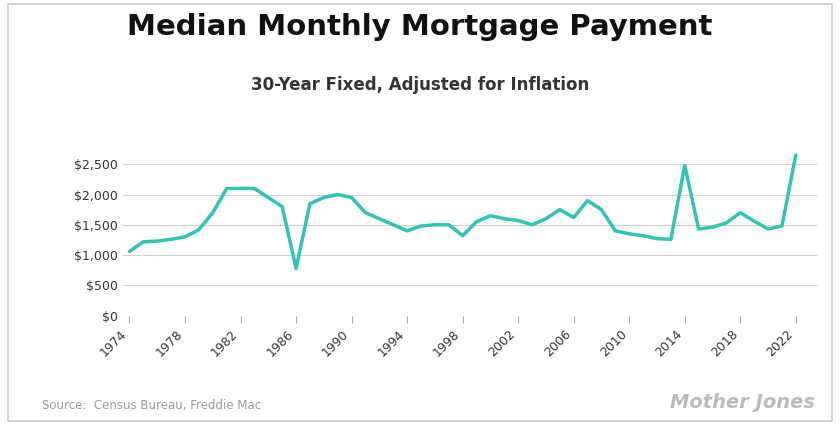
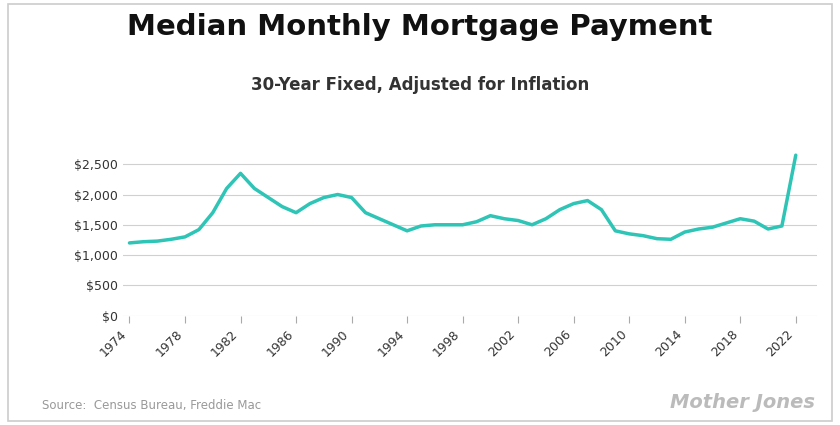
1974: $1,060 -> $1,200
1982: $2,100 -> $2,350
1986: $780 -> $1,700
1998: $1,320 -> $1,500
2006: $1,620 -> $1,850
2014: $2,480 -> $1,380
2018: $1,700 -> $1,600
